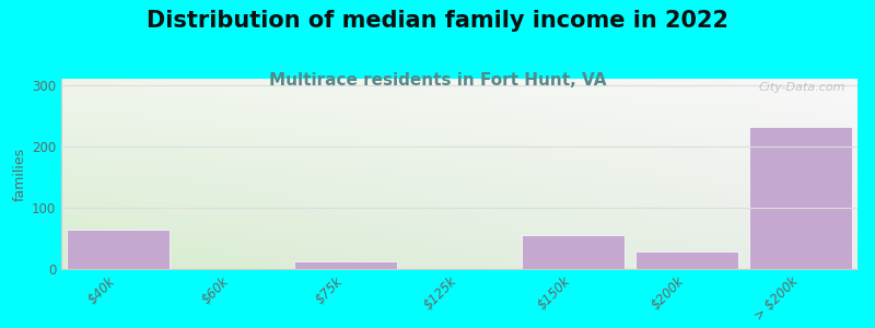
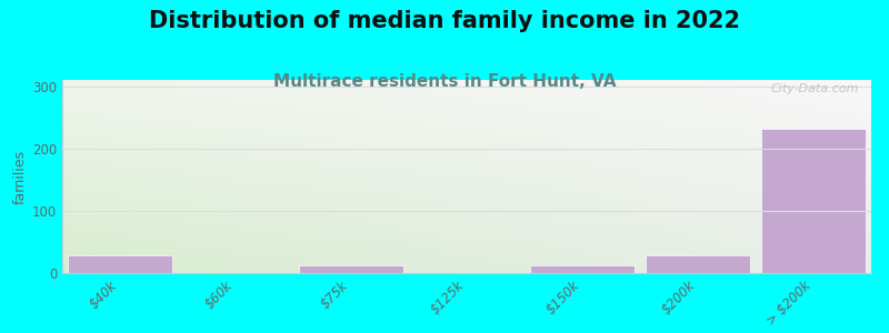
$40k: 64 -> 28
$150k: 56 -> 12
